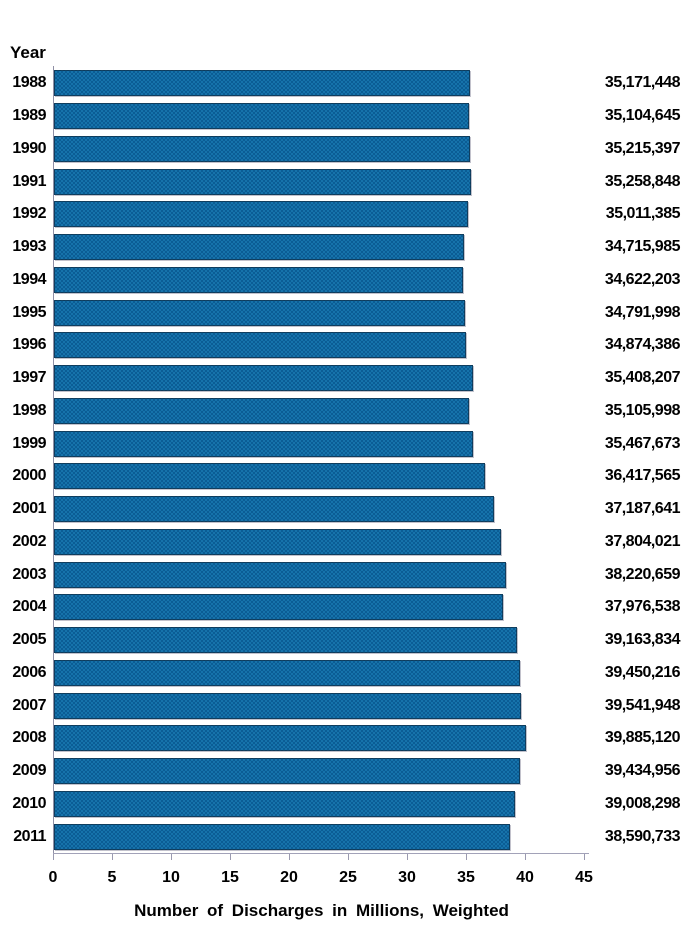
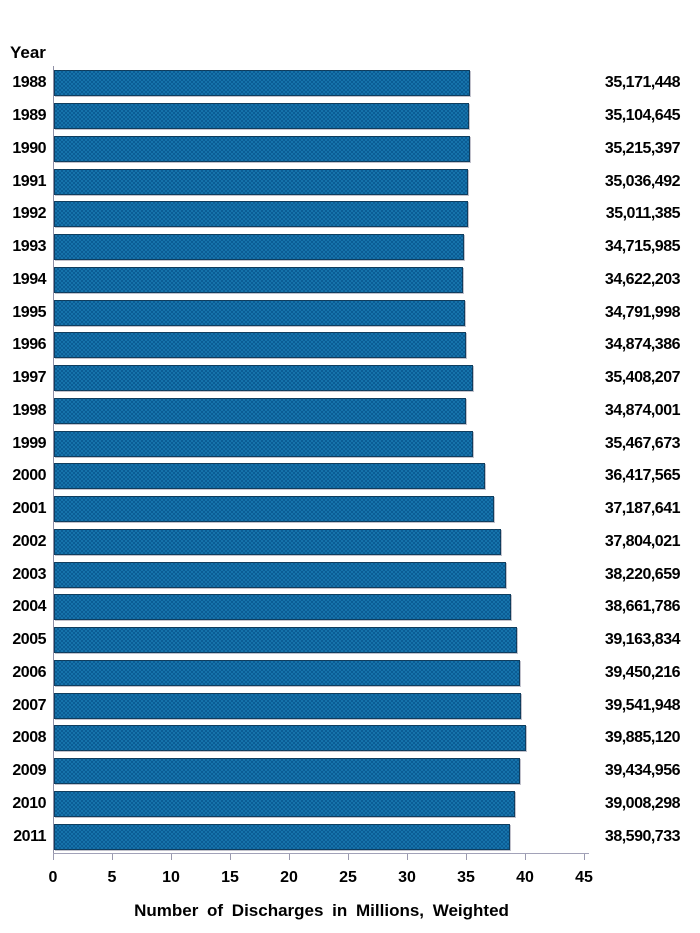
1991: 35,258,848 -> 35,036,492
1998: 35,105,998 -> 34,874,001
2004: 37,976,538 -> 38,661,786
